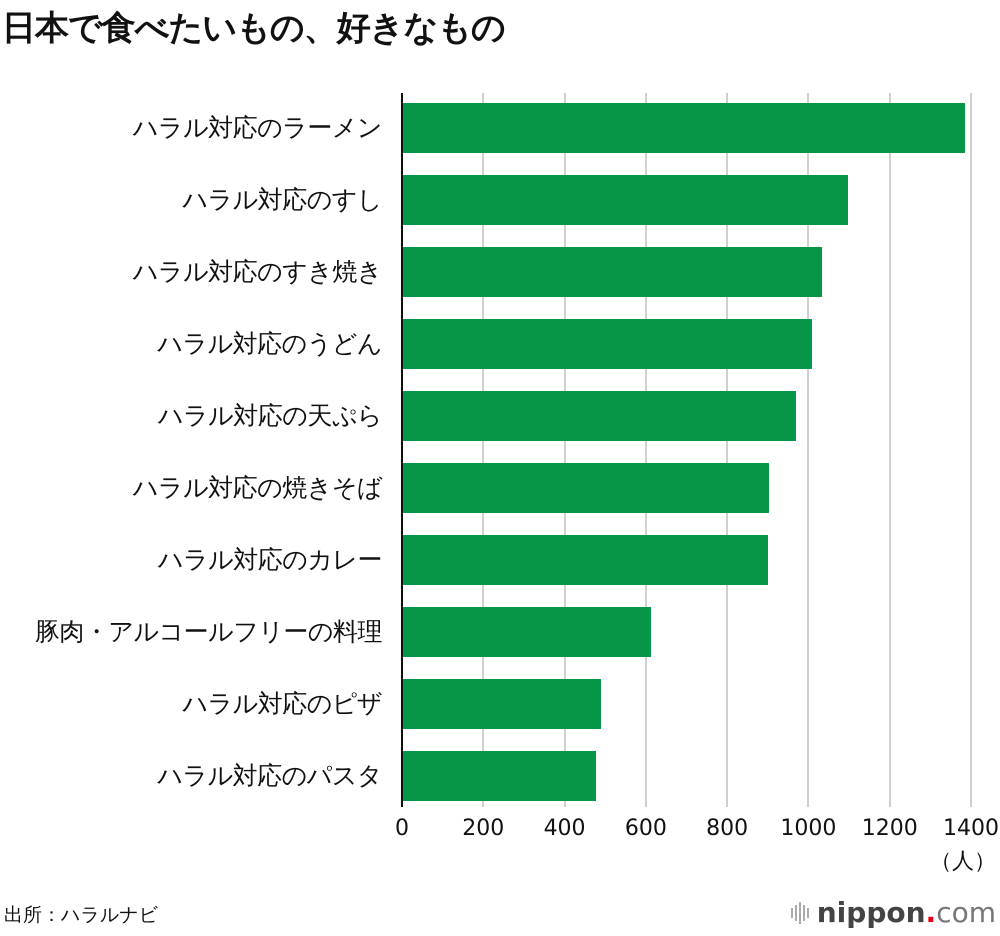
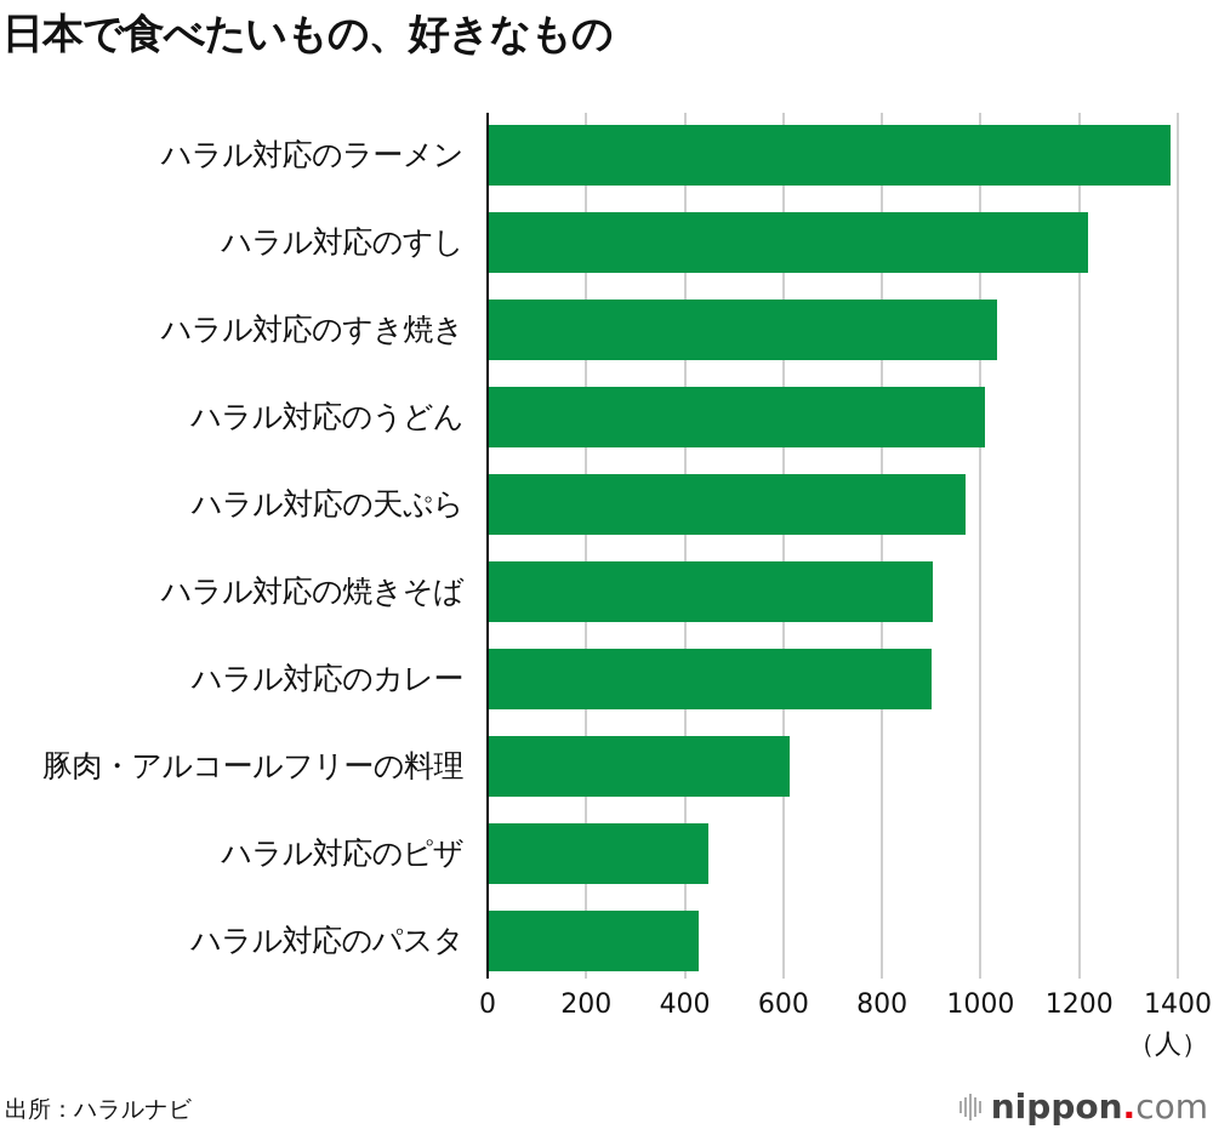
ハラル対応のすし: 1100 -> 1220
ハラル対応のピザ: 490 -> 450
ハラル対応のパスタ: 480 -> 430
